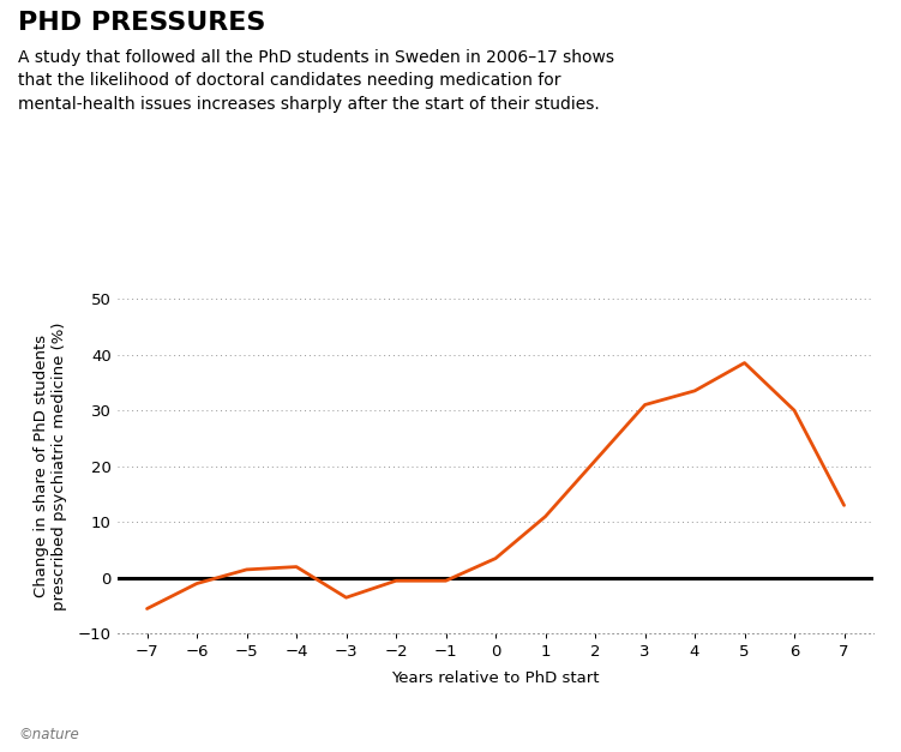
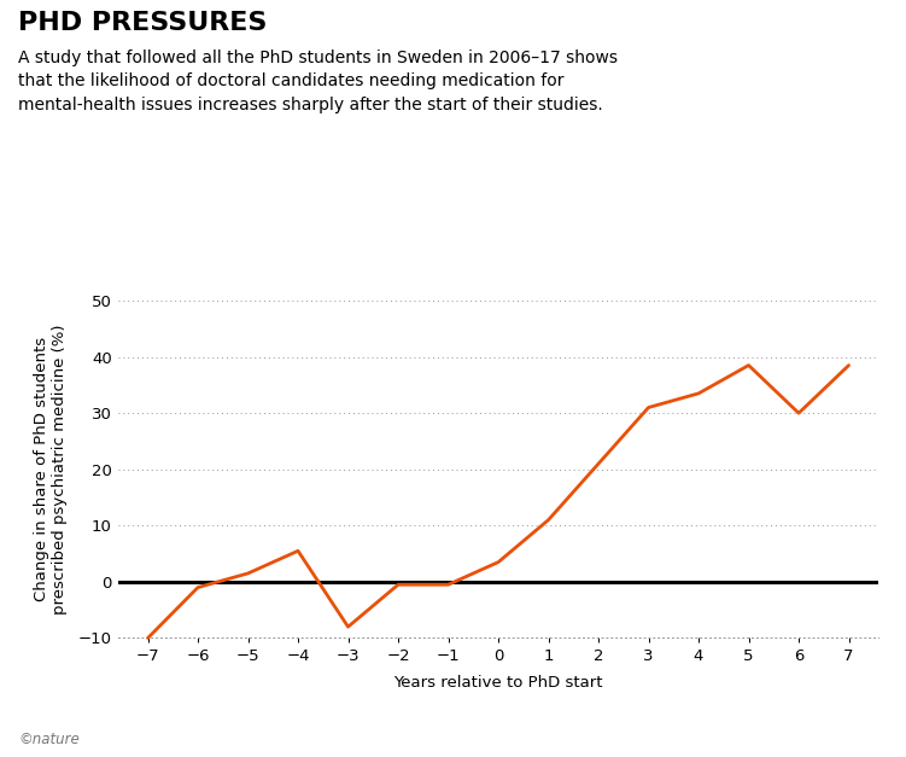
−7: -5.5 -> -10.0
−4: 2.0 -> 5.5
−3: -3.5 -> -8.0
7: 13.0 -> 38.5
